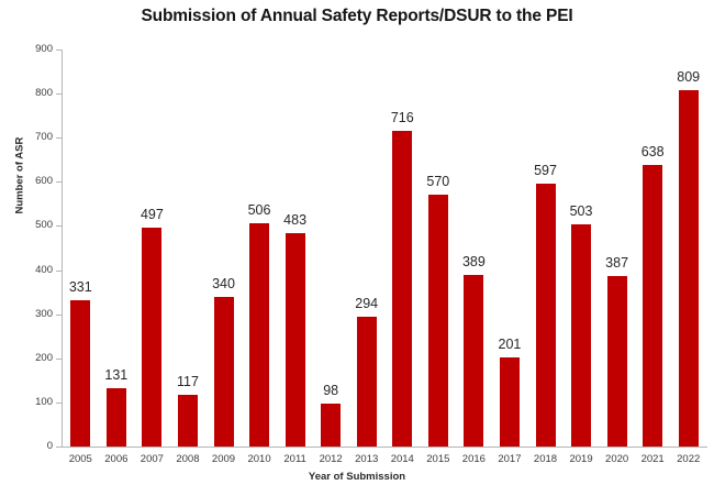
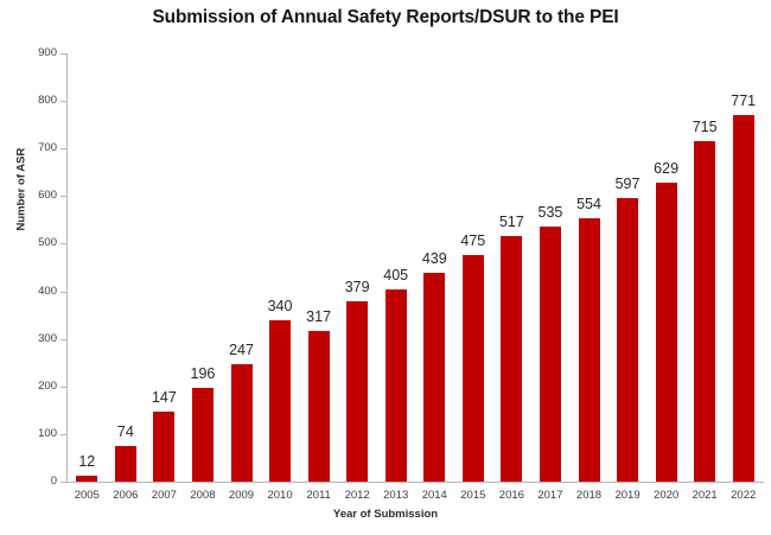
2005: 331 -> 12
2006: 131 -> 74
2007: 497 -> 147
2008: 117 -> 196
2009: 340 -> 247
2010: 506 -> 340
2011: 483 -> 317
2012: 98 -> 379
2013: 294 -> 405
2014: 716 -> 439
2015: 570 -> 475
2016: 389 -> 517
2017: 201 -> 535
2018: 597 -> 554
2019: 503 -> 597
2020: 387 -> 629
2021: 638 -> 715
2022: 809 -> 771
